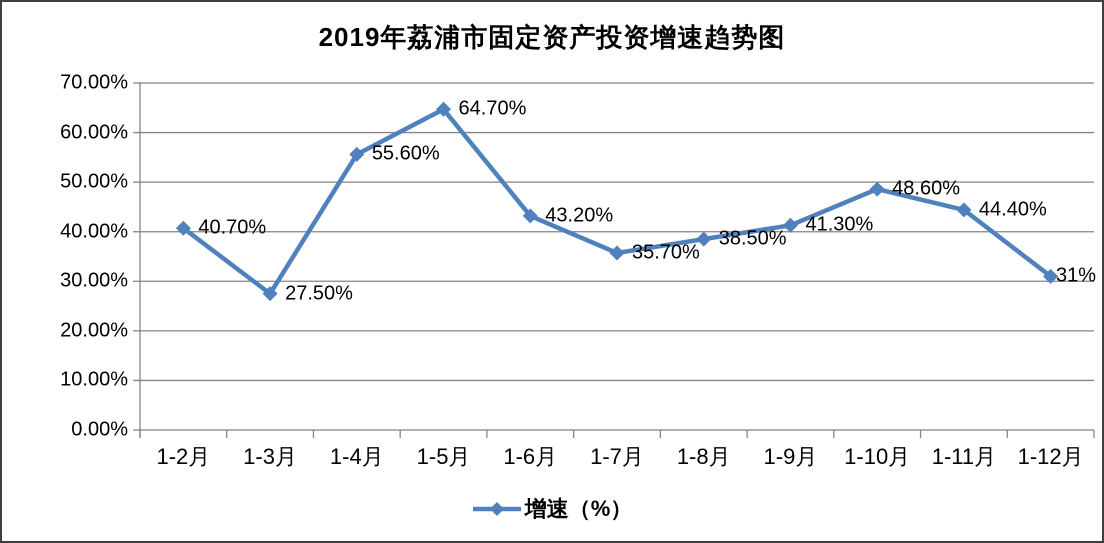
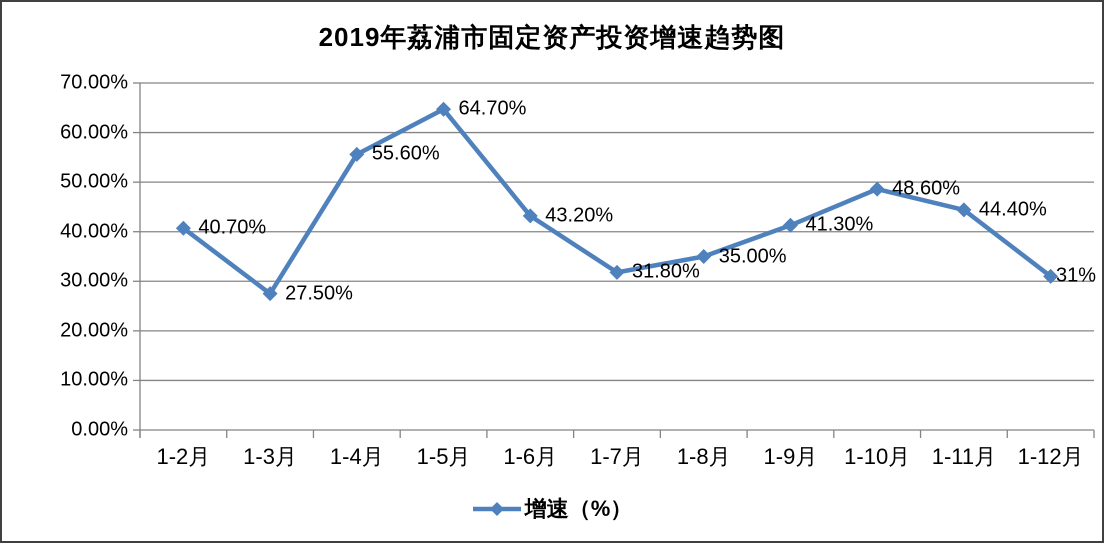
1-7月: 35.70% -> 31.80%
1-8月: 38.50% -> 35.00%
